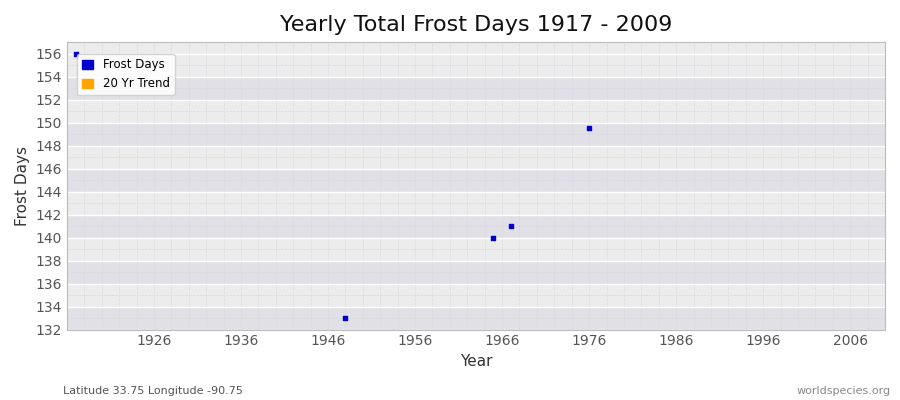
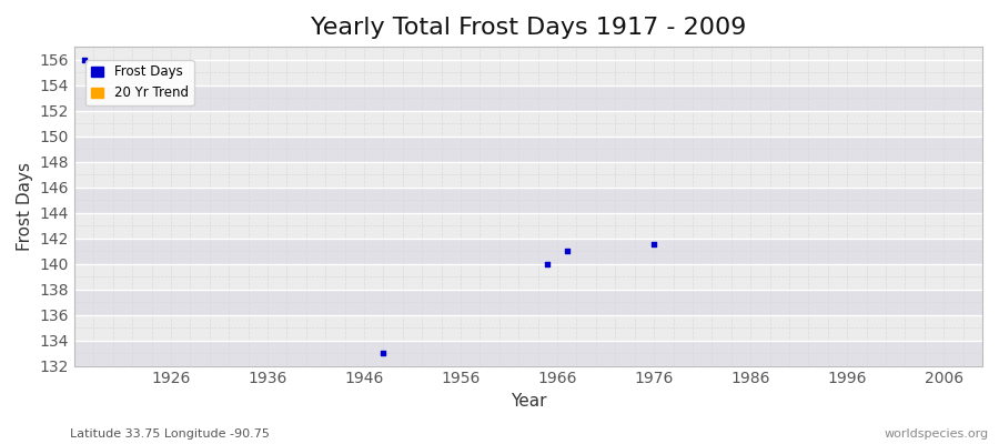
1976: 149.5 -> 141.5
